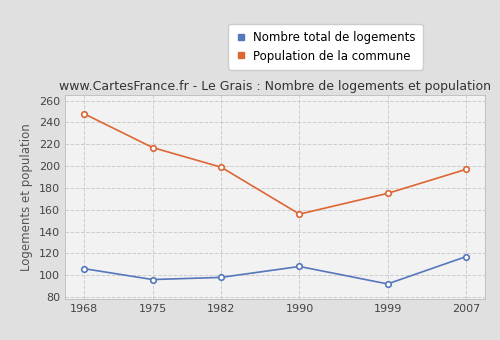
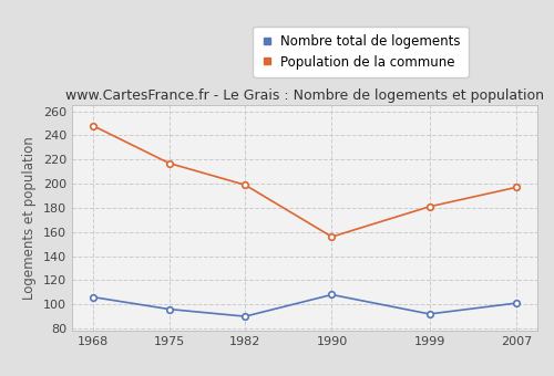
Nombre total de logements/1982: 98 -> 90
Population de la commune/1999: 175 -> 181
Nombre total de logements/2007: 117 -> 101
